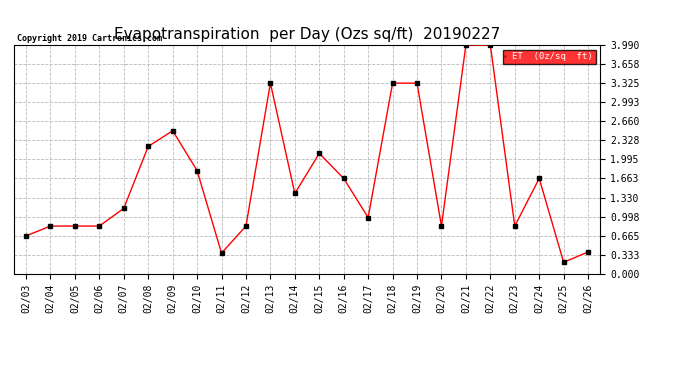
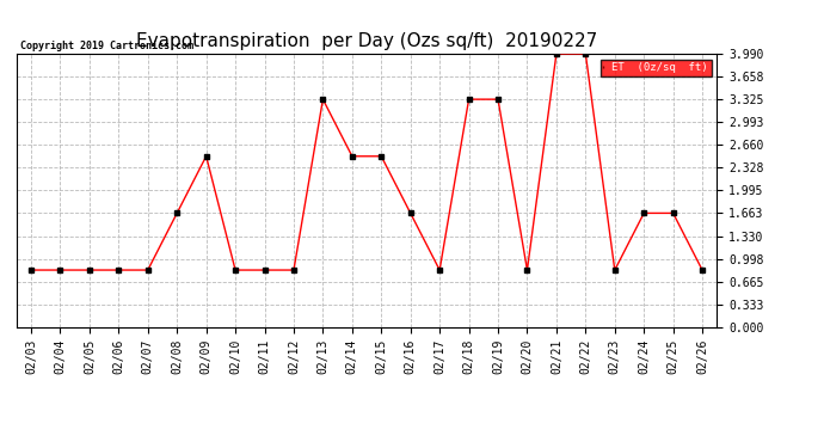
02/03: 0.66 -> 0.83
02/07: 1.14 -> 0.83
02/08: 2.22 -> 1.66
02/10: 1.80 -> 0.83
02/11: 0.36 -> 0.83
02/14: 1.40 -> 2.49
02/15: 2.10 -> 2.49
02/17: 0.98 -> 0.83
02/25: 0.20 -> 1.66
02/26: 0.38 -> 0.83
